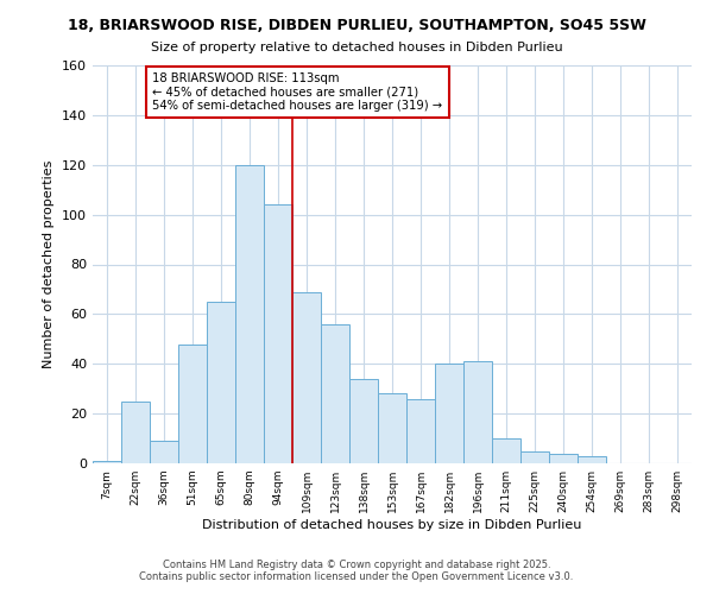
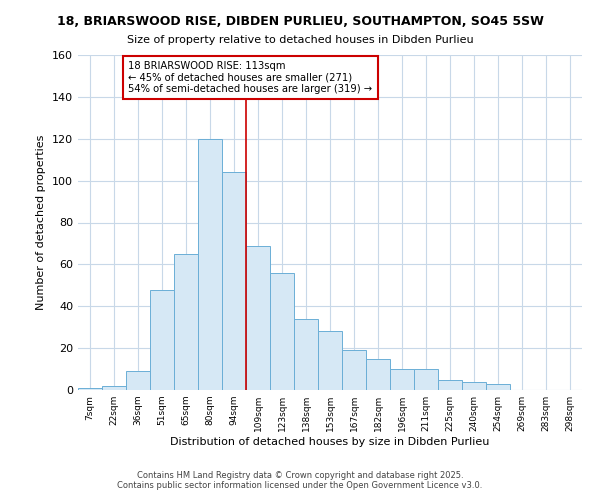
22sqm: 25 -> 2
167sqm: 26 -> 19
182sqm: 40 -> 15
196sqm: 41 -> 10
